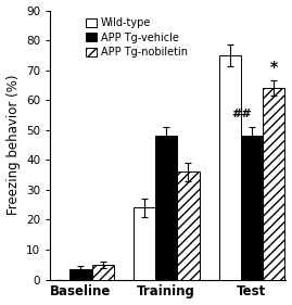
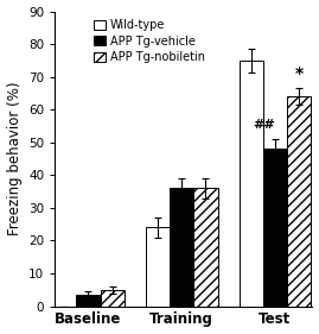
APP Tg-vehicle/Training: 48.0 -> 36.0
